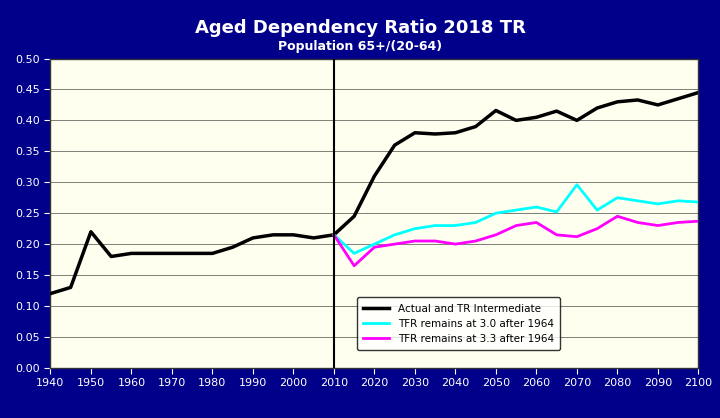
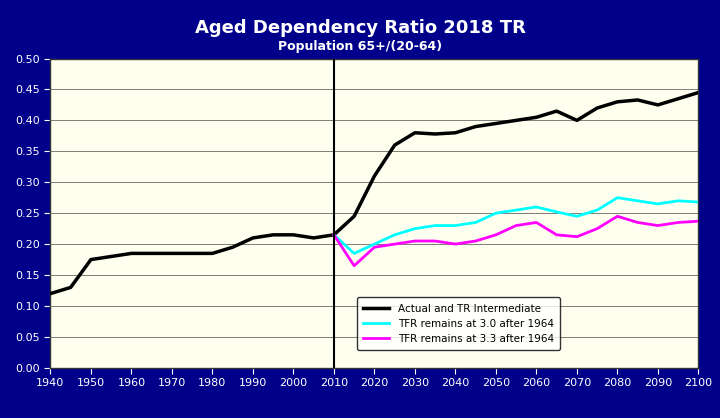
Actual and TR Intermediate/1950: 0.220 -> 0.175
Actual and TR Intermediate/2050: 0.416 -> 0.395
TFR remains at 3.0 after 1964/2070: 0.296 -> 0.245
